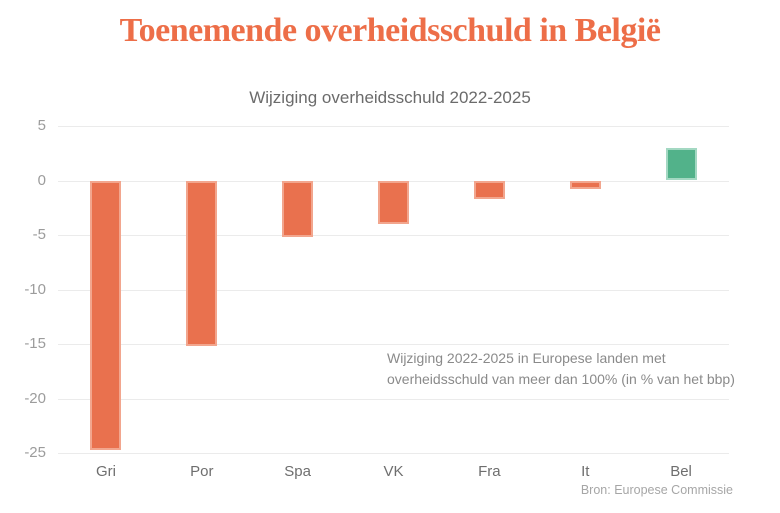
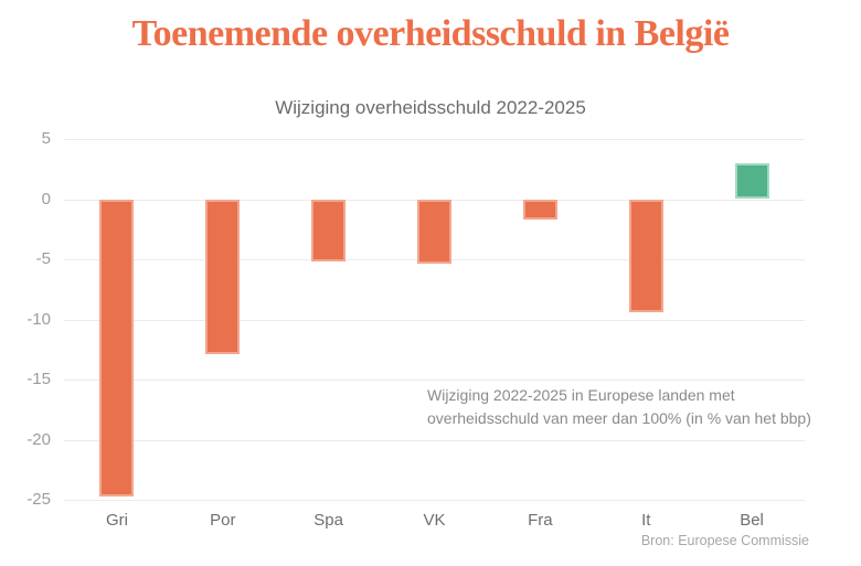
Por: -15.2 -> -12.9
VK: -4.0 -> -5.4
It: -0.8 -> -9.4
